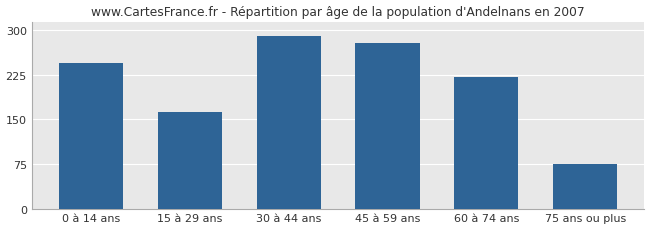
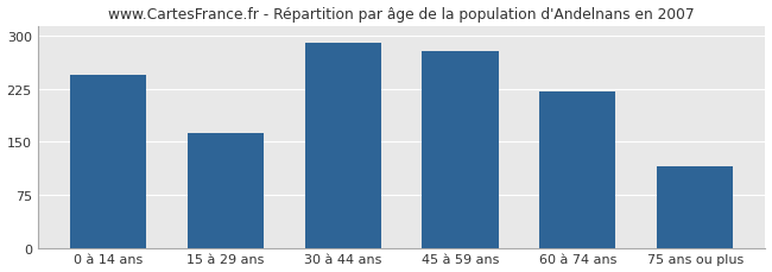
75 ans ou plus: 75 -> 116
